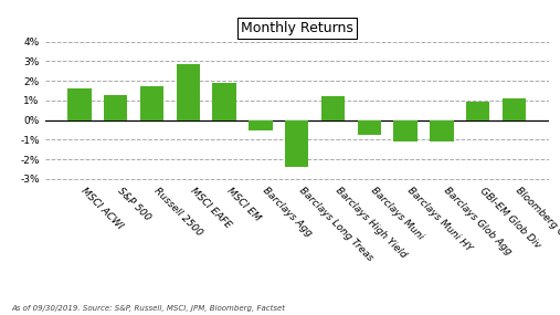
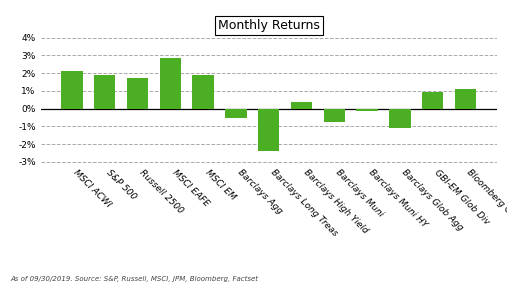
MSCI ACWI: 1.6% -> 2.1%
S&P 500: 1.3% -> 1.9%
Barclays High Yield: 1.2% -> 0.4%
Barclays Muni HY: -1.1% -> -0.1%
